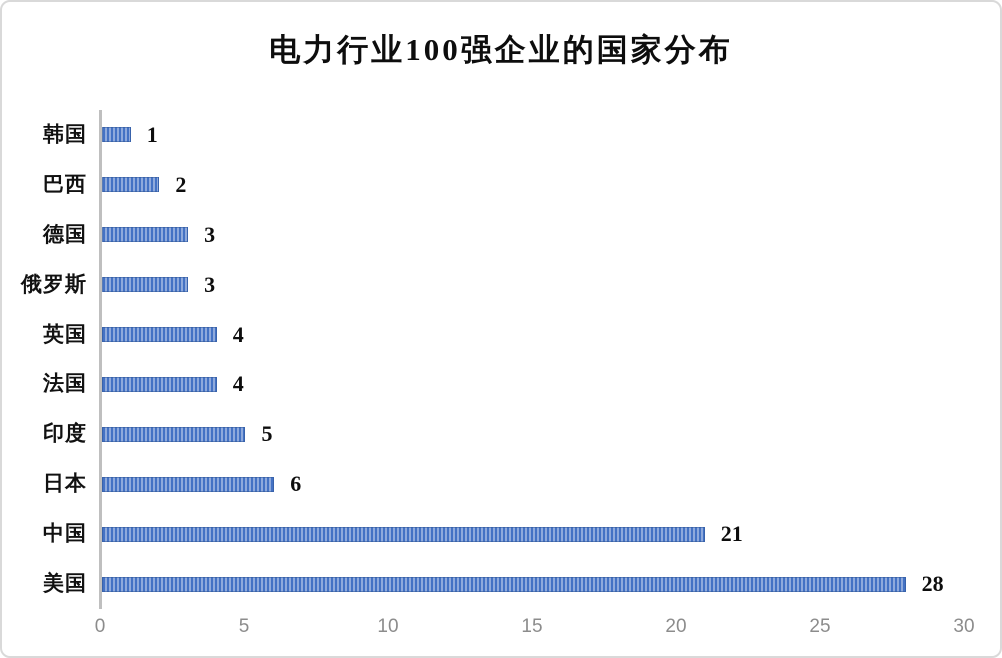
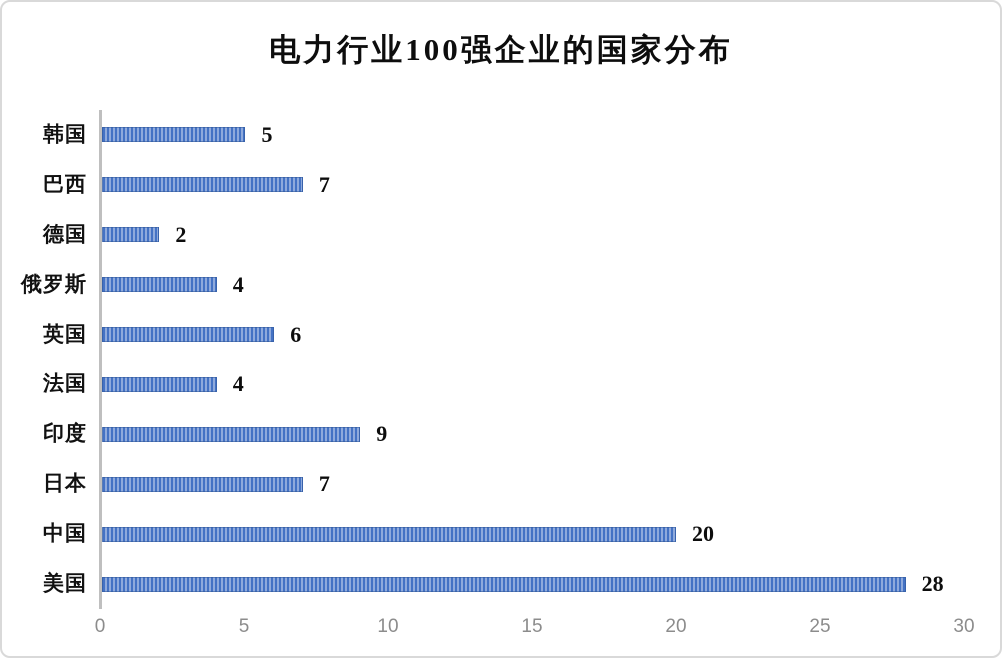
韩国: 1 -> 5
巴西: 2 -> 7
德国: 3 -> 2
俄罗斯: 3 -> 4
英国: 4 -> 6
印度: 5 -> 9
日本: 6 -> 7
中国: 21 -> 20
